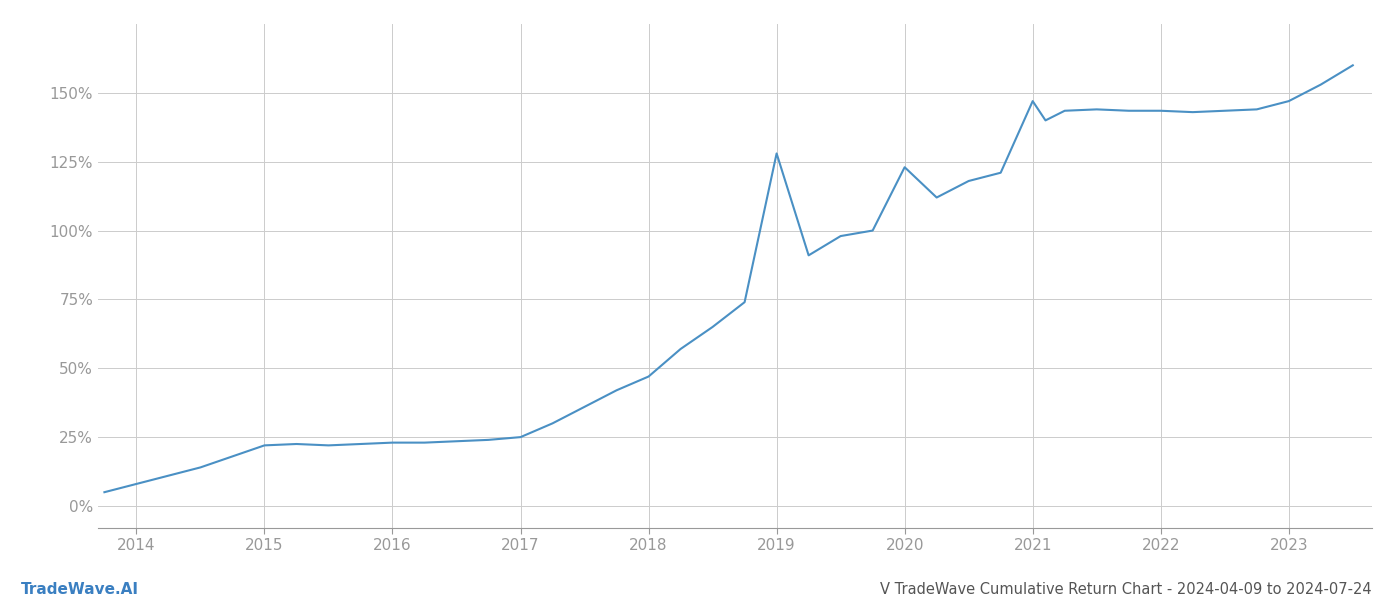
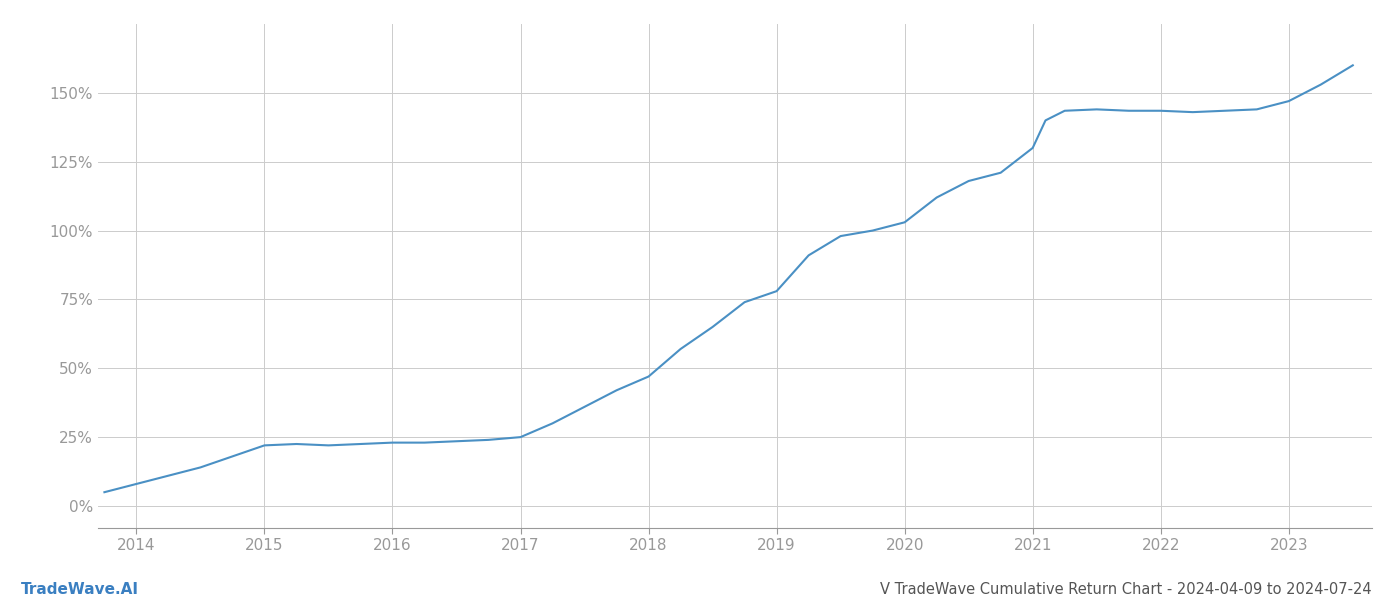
2019: 128.0% -> 78.0%
2020: 123.0% -> 103.0%
2021: 147.0% -> 130.0%
